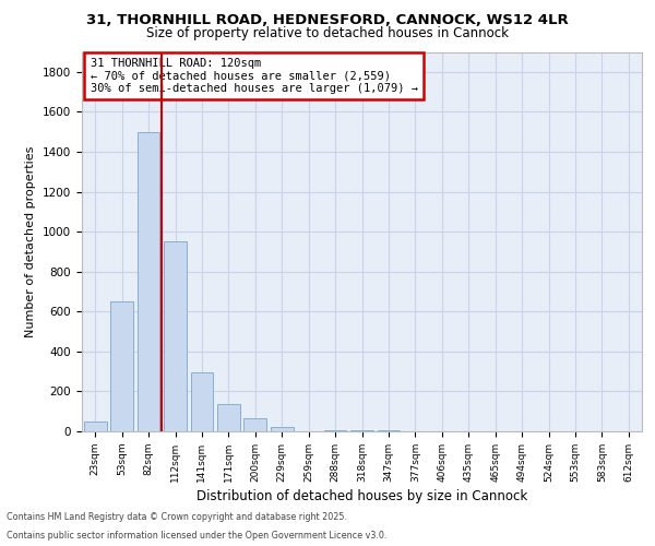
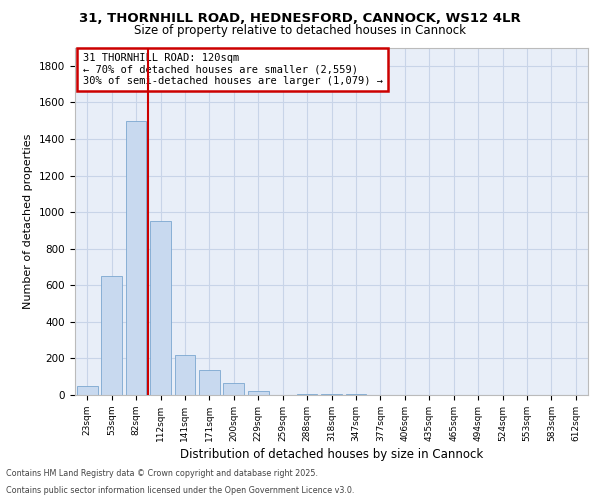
141sqm: 300 -> 220
